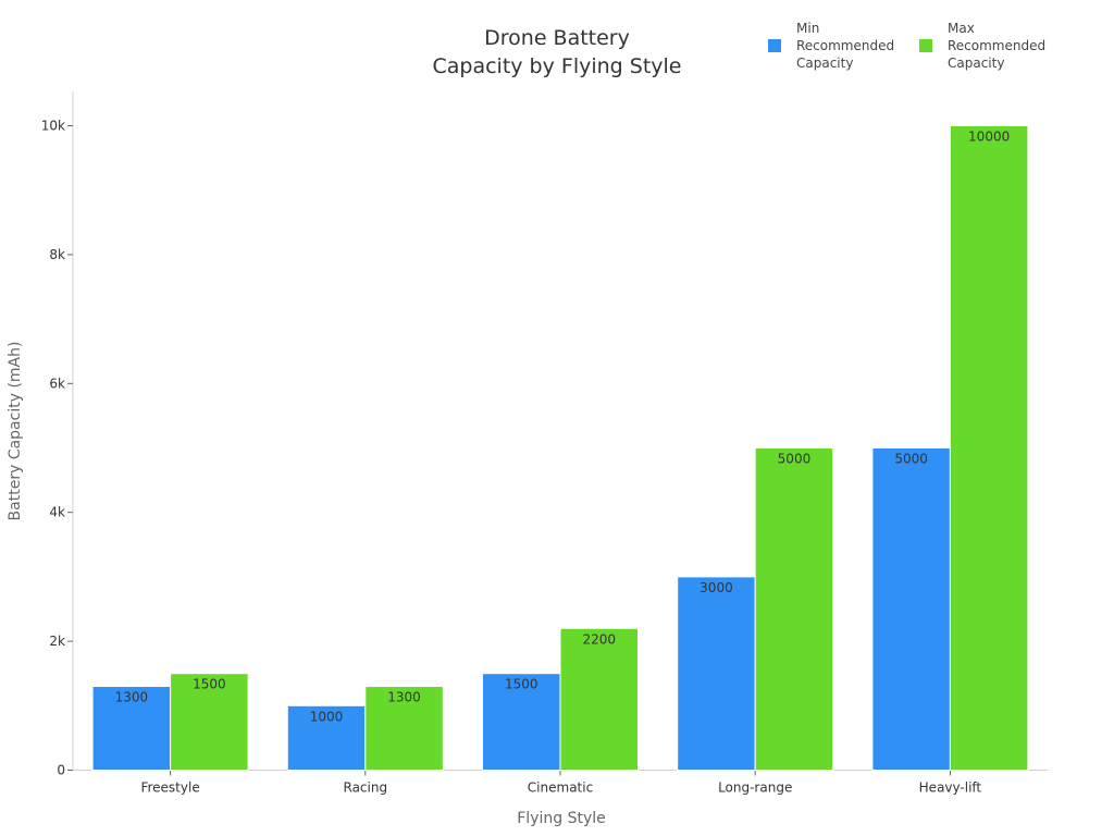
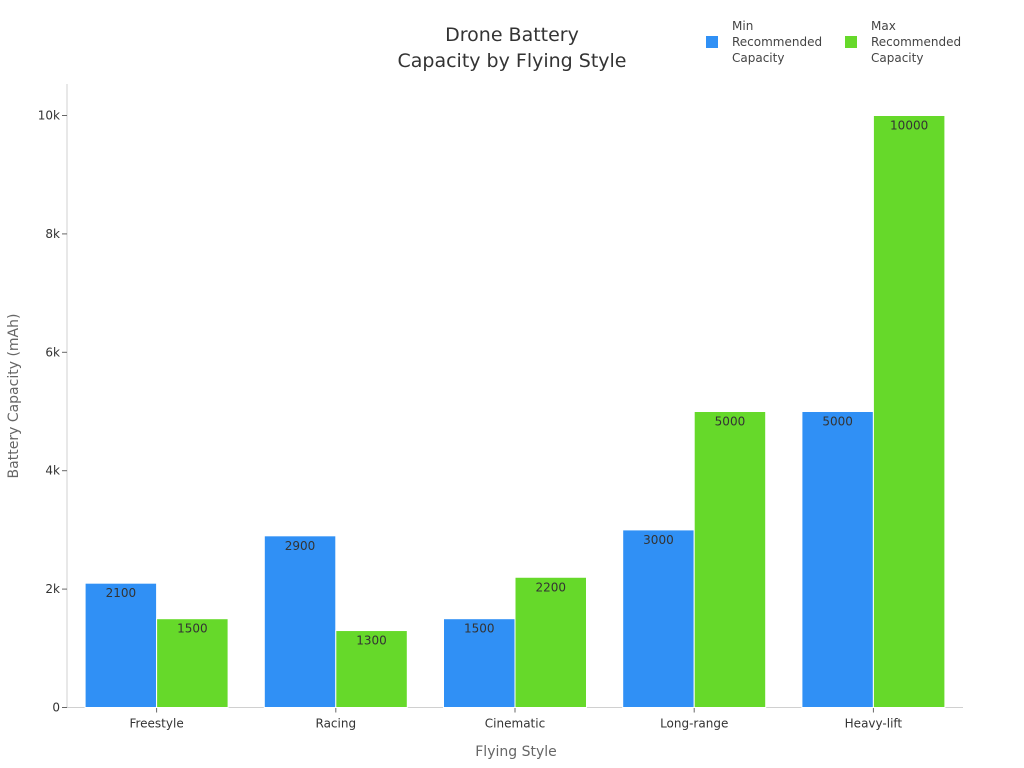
Min Recommended Capacity/Freestyle: 1300 -> 2100
Min Recommended Capacity/Racing: 1000 -> 2900
